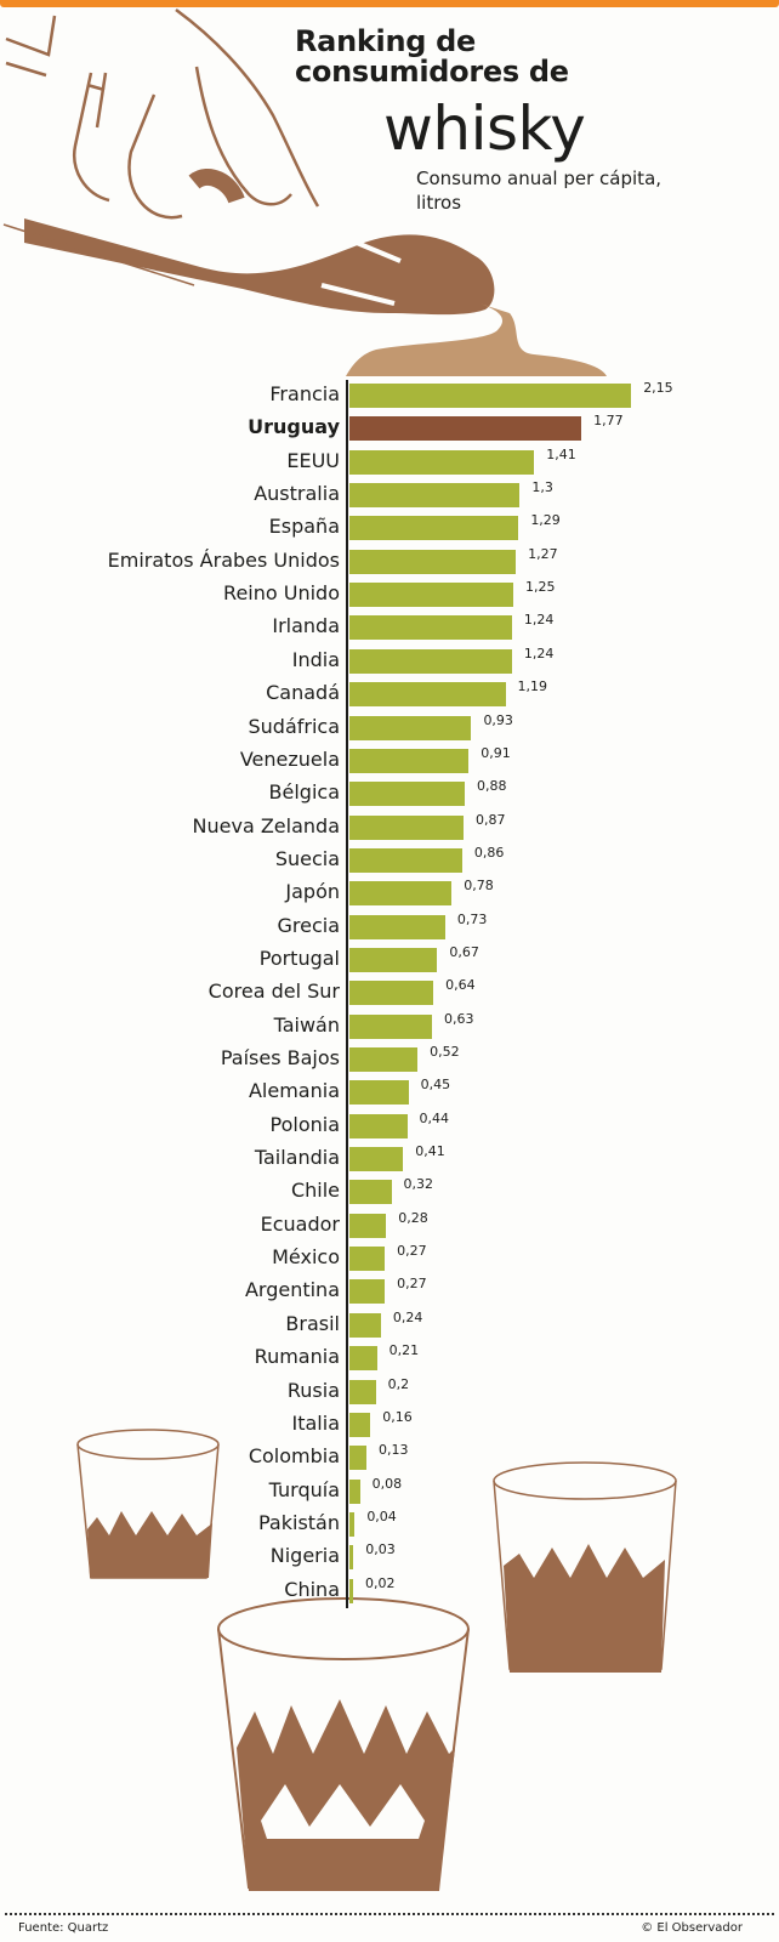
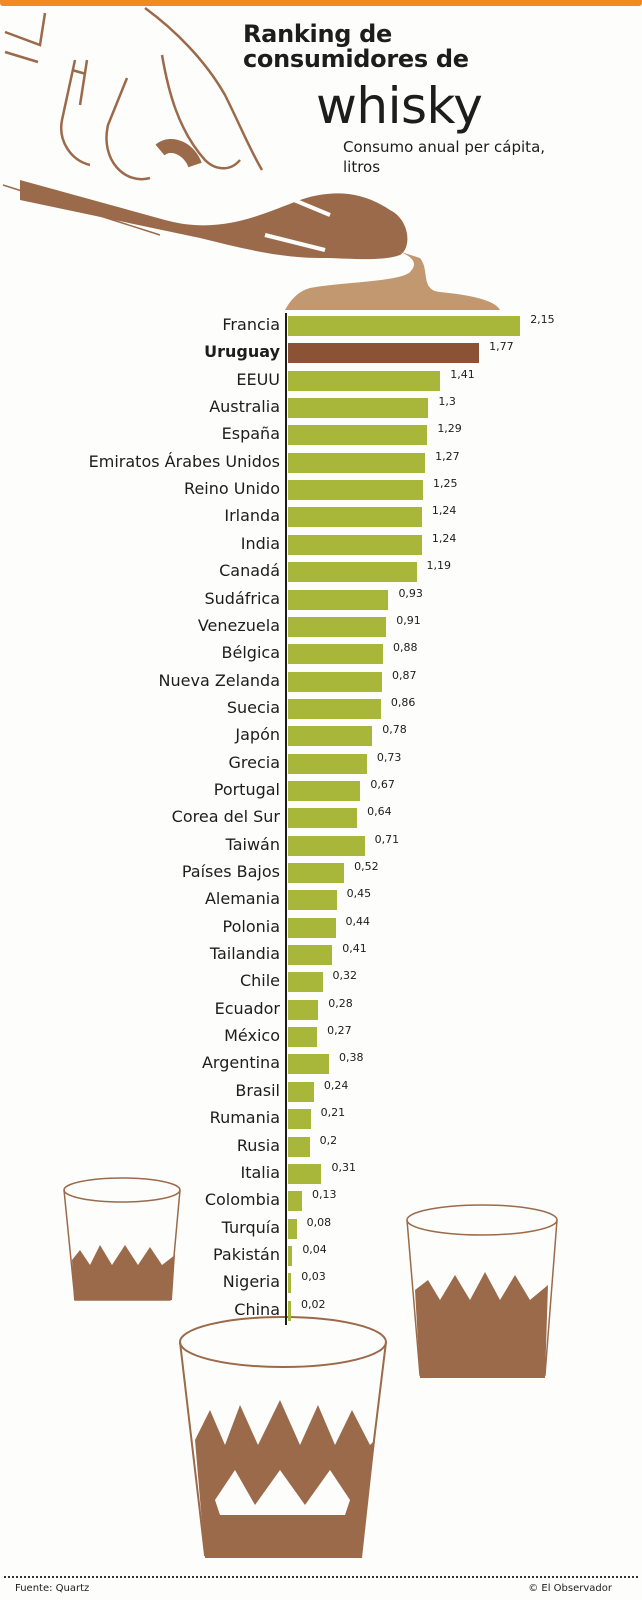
Taiwán: 0,63 -> 0,71
Argentina: 0,27 -> 0,38
Italia: 0,16 -> 0,31
